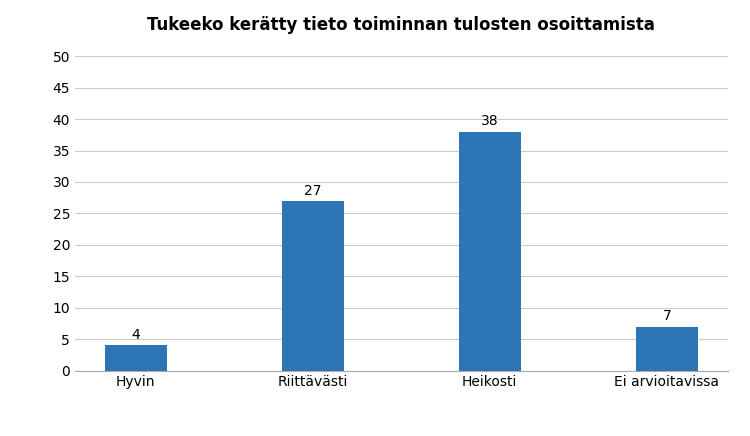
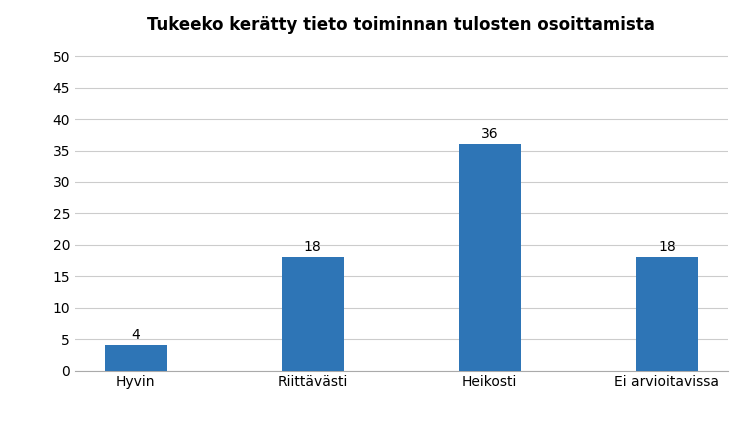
Riittävästi: 27 -> 18
Heikosti: 38 -> 36
Ei arvioitavissa: 7 -> 18
